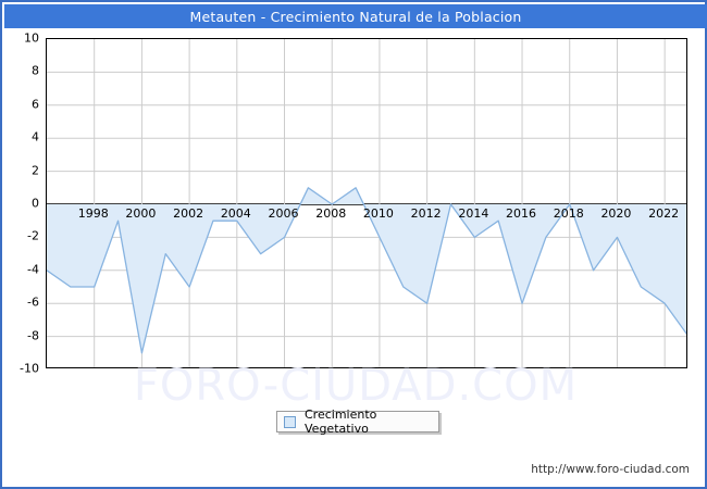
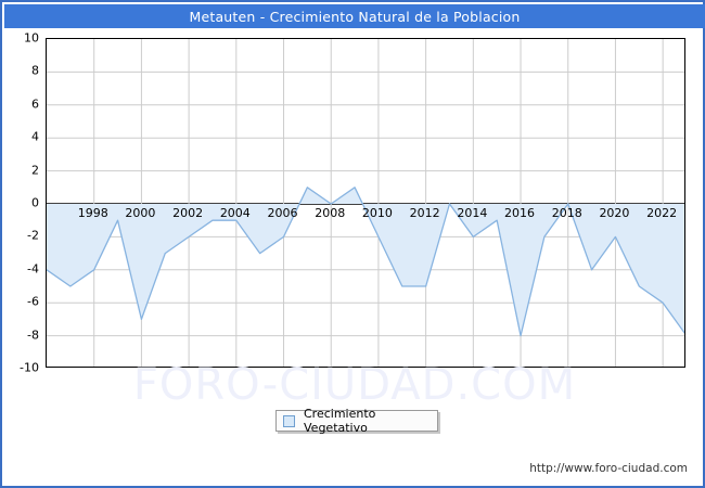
1998: -5 -> -4
2000: -9 -> -7
2002: -5 -> -2
2012: -6 -> -5
2016: -6 -> -8
